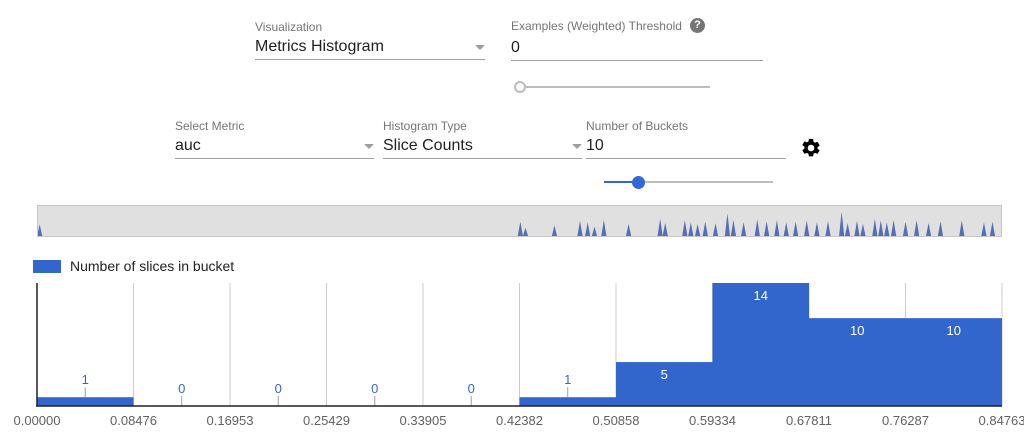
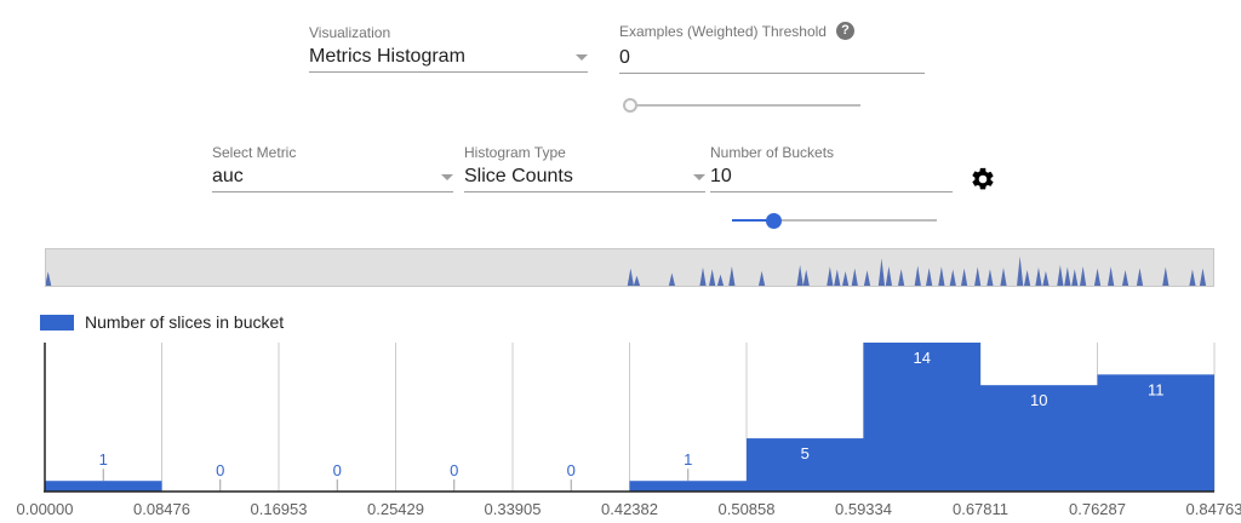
0.76287: 10 -> 11
